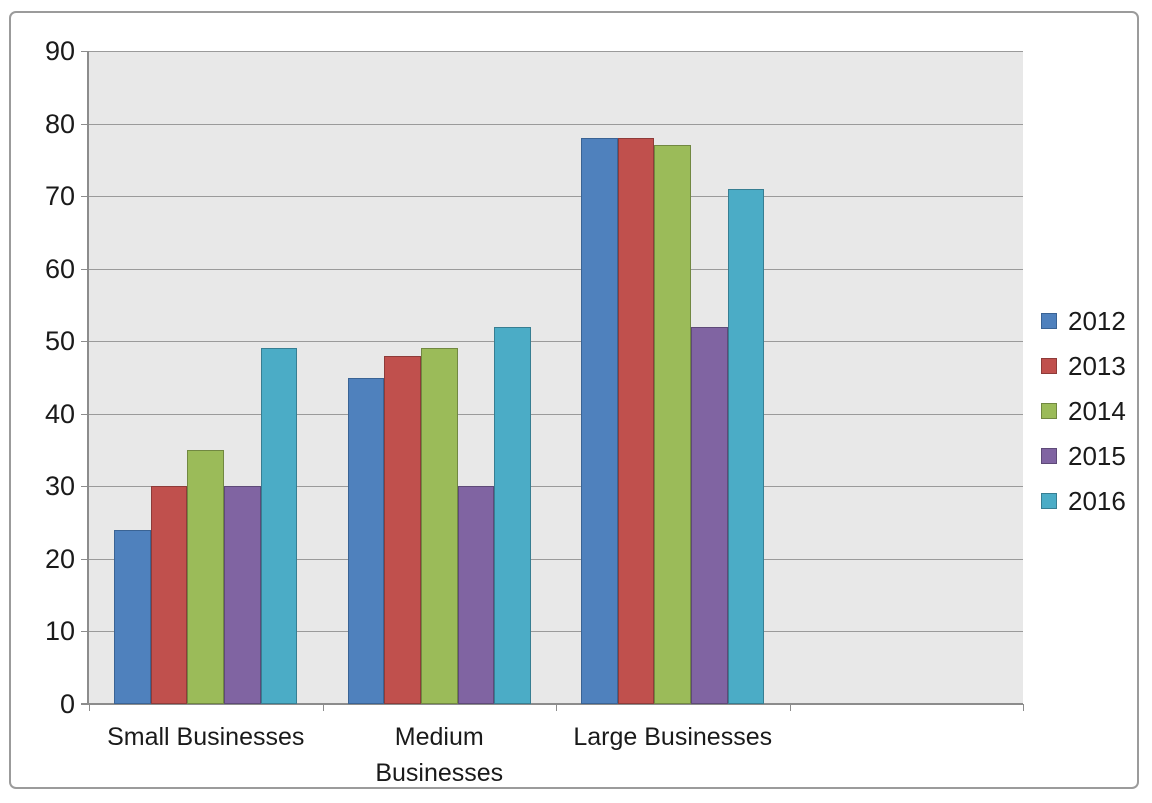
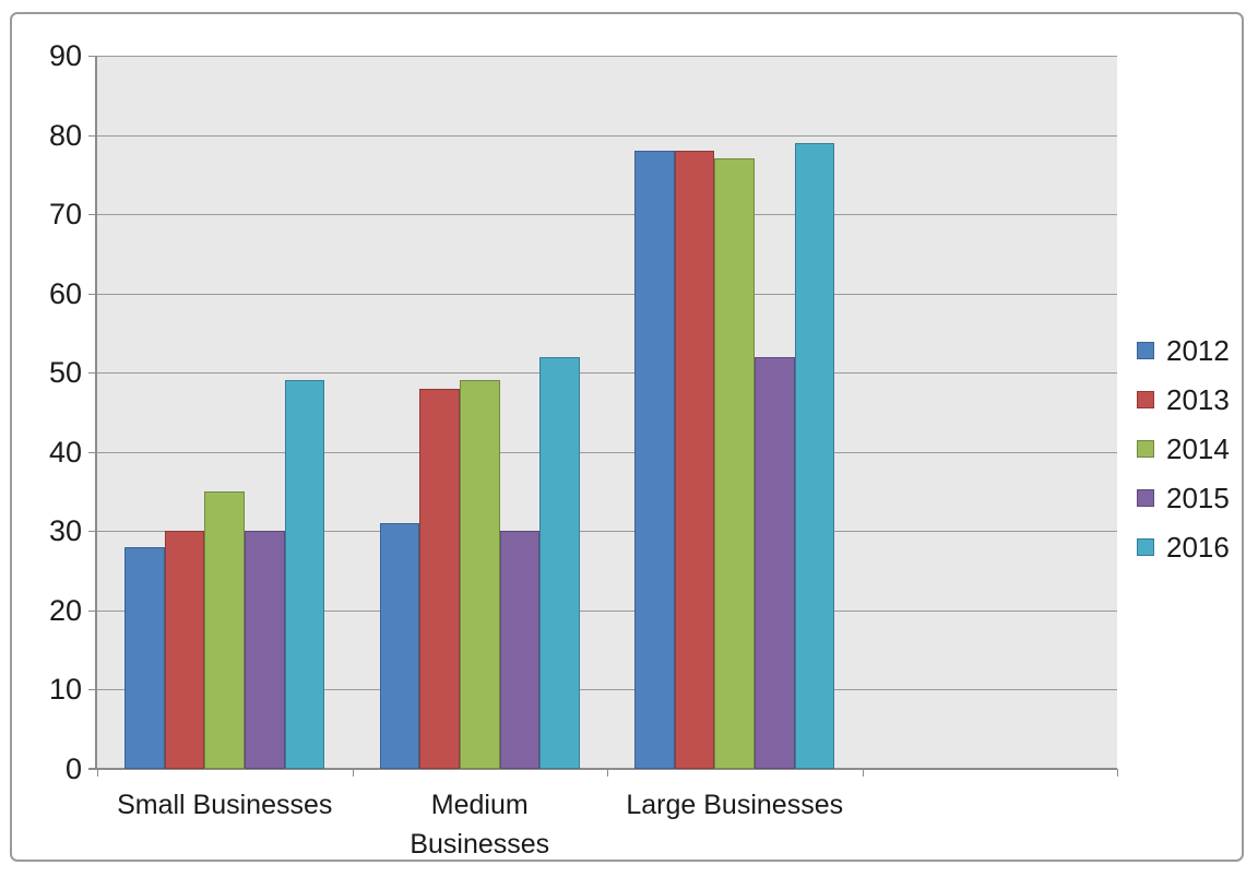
2012/Small Businesses: 24 -> 28
2012/Medium Businesses: 45 -> 31
2016/Large Businesses: 71 -> 79
